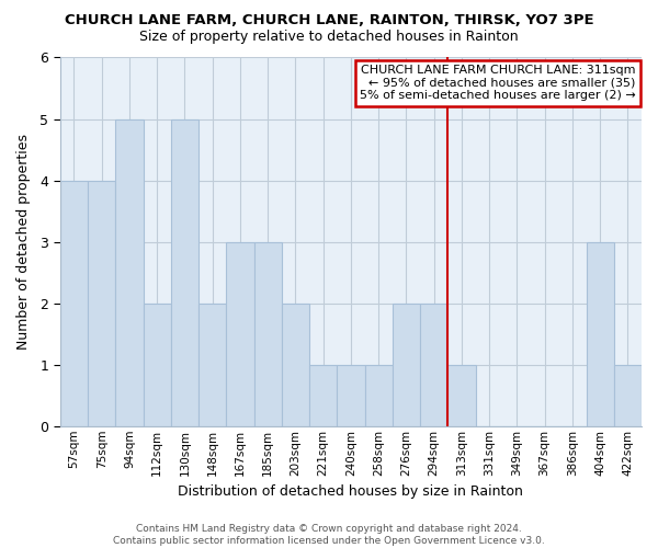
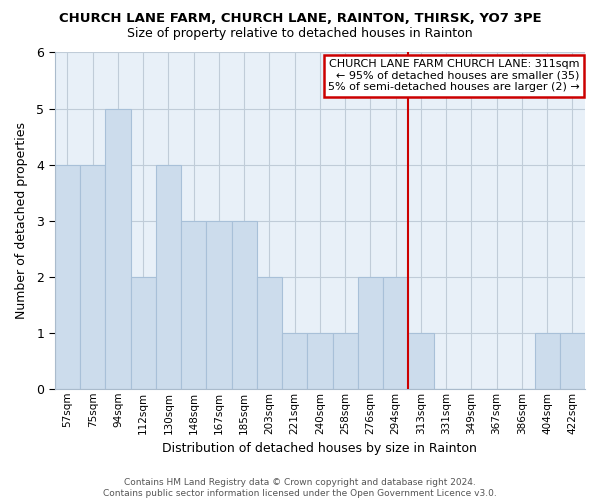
130sqm: 5 -> 4
148sqm: 2 -> 3
404sqm: 3 -> 1
